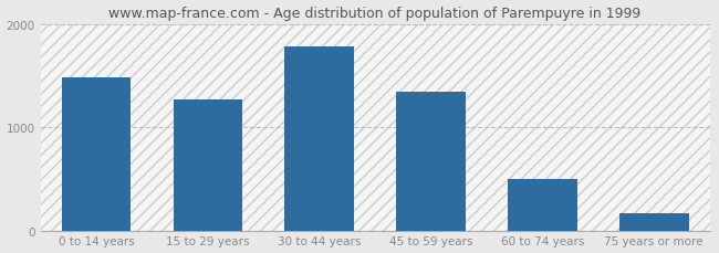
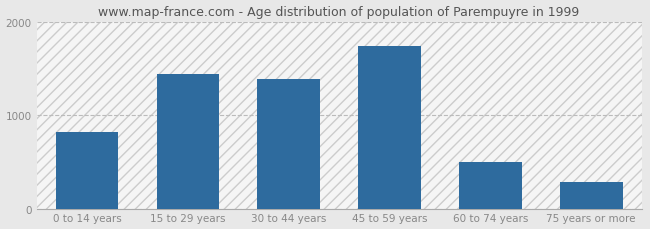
0 to 14 years: 1480 -> 820
15 to 29 years: 1270 -> 1440
30 to 44 years: 1780 -> 1380
45 to 59 years: 1340 -> 1740
75 years or more: 160 -> 280
